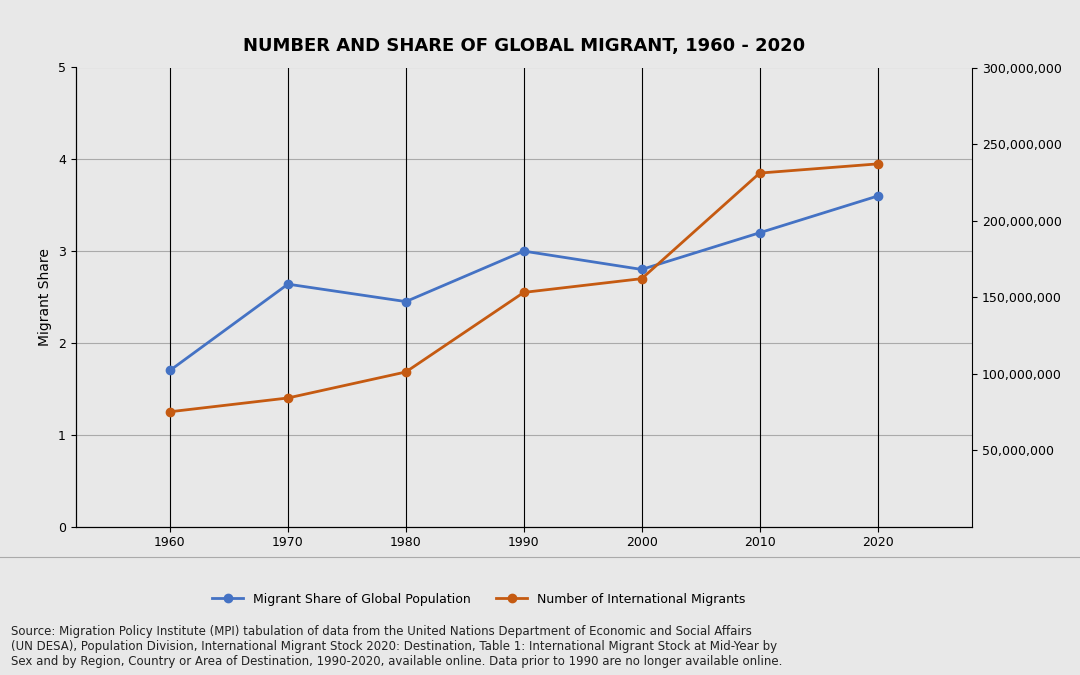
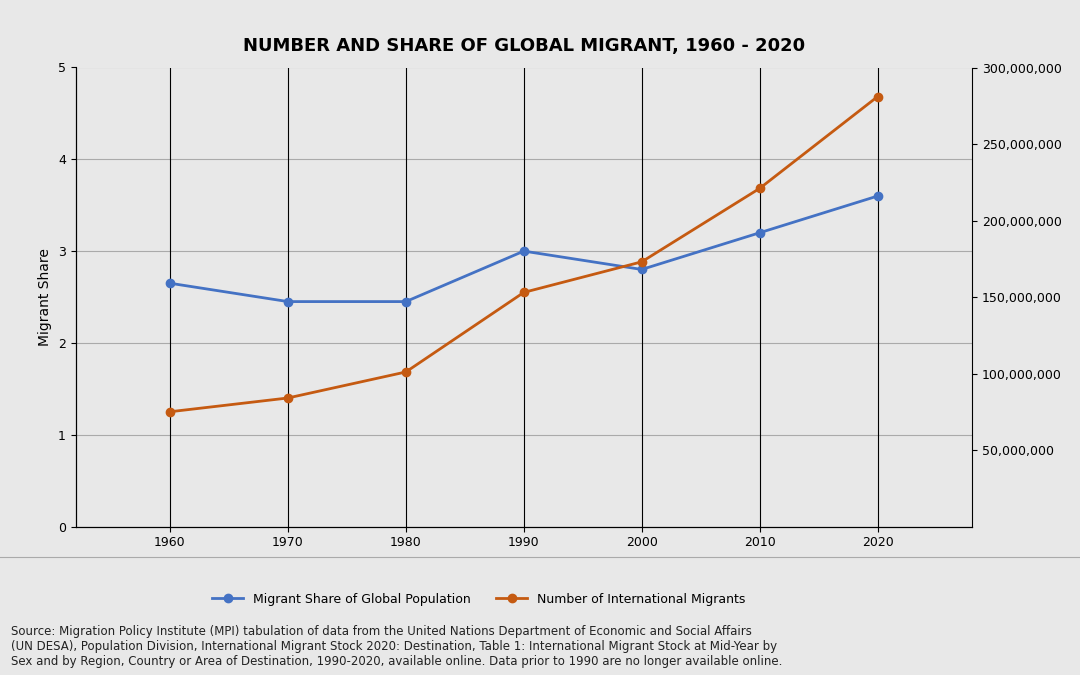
Migrant Share of Global Population/1960: 1.70 -> 2.65
Migrant Share of Global Population/1970: 2.64 -> 2.45
Number of International Migrants/2000: 162,000,000 -> 173,000,000
Number of International Migrants/2010: 231,000,000 -> 221,000,000
Number of International Migrants/2020: 237,000,000 -> 281,000,000
